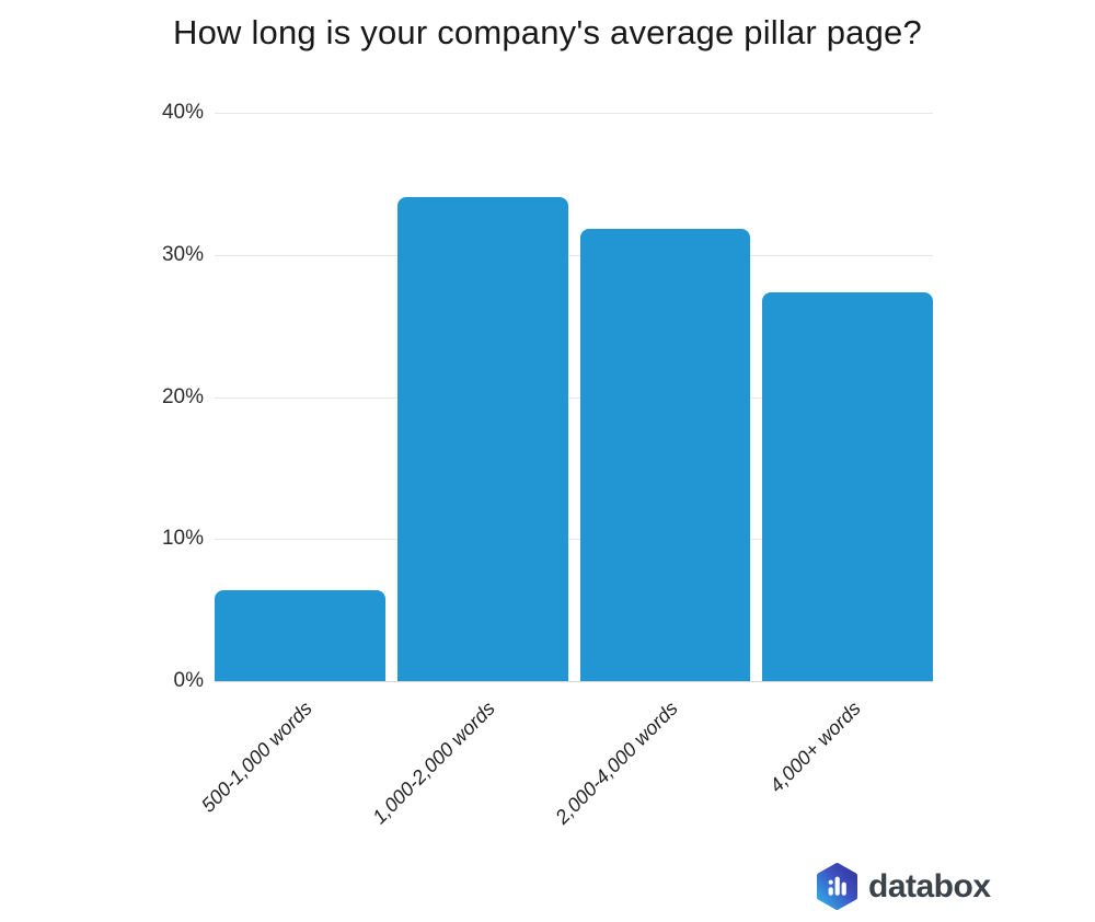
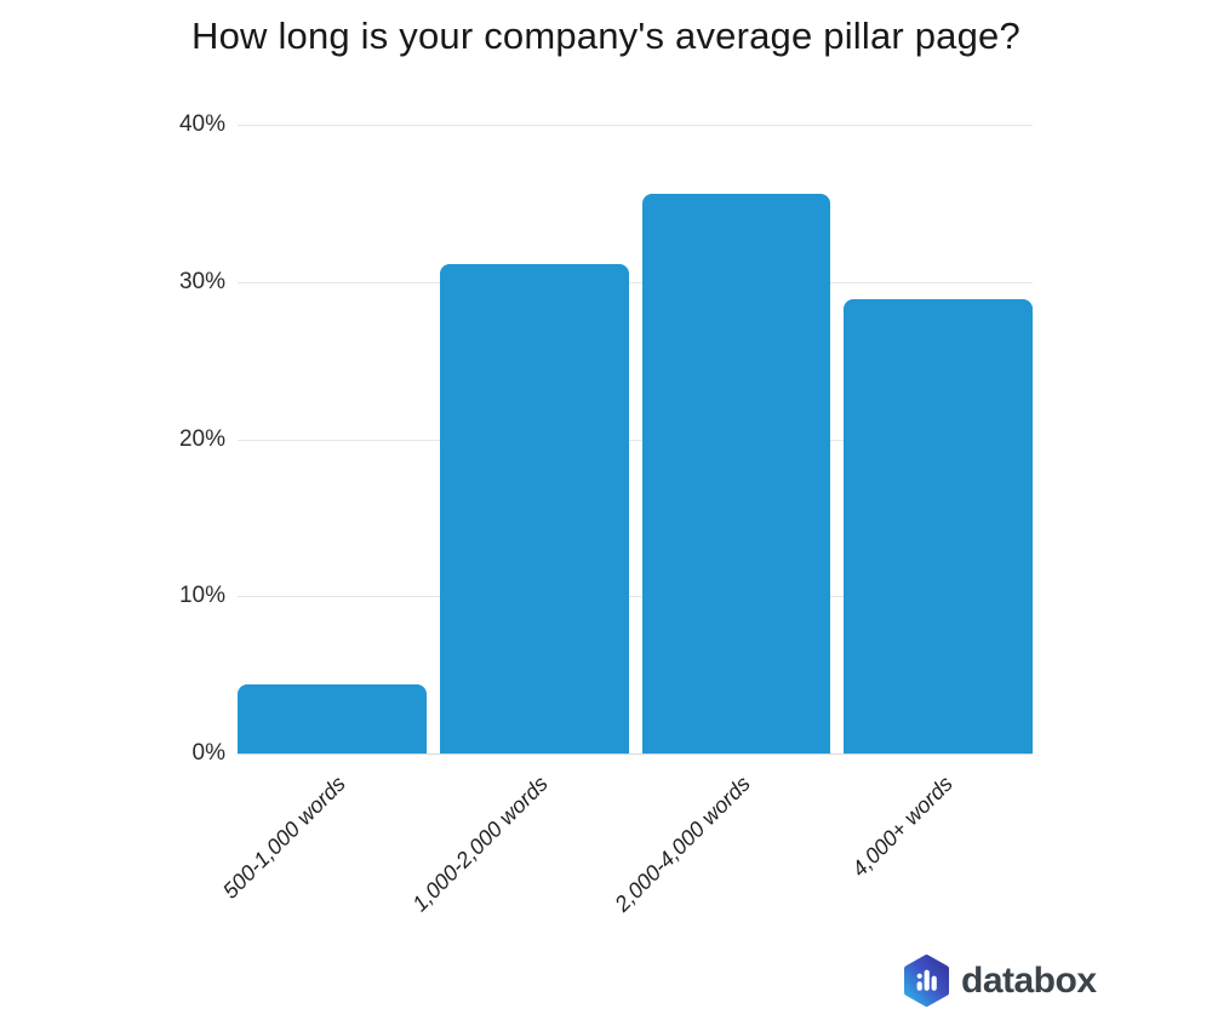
500-1,000 words: 6.4% -> 4.4%
1,000-2,000 words: 34.1% -> 31.1%
2,000-4,000 words: 31.8% -> 35.6%
4,000+ words: 27.4% -> 28.9%
